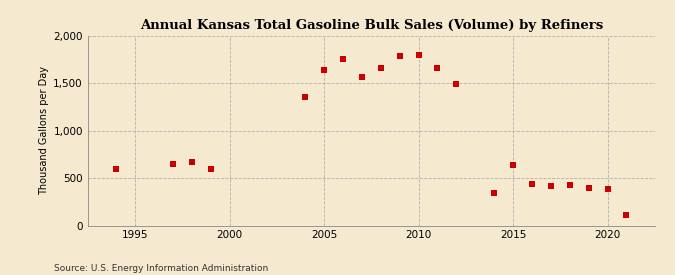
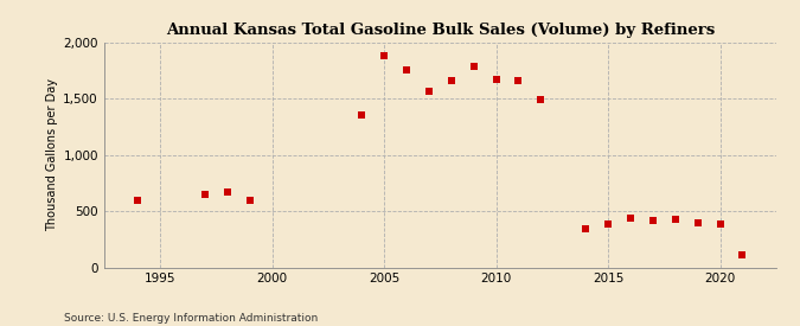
2005: 1,640 -> 1,880
2010: 1,800 -> 1,670
2015: 640 -> 380
